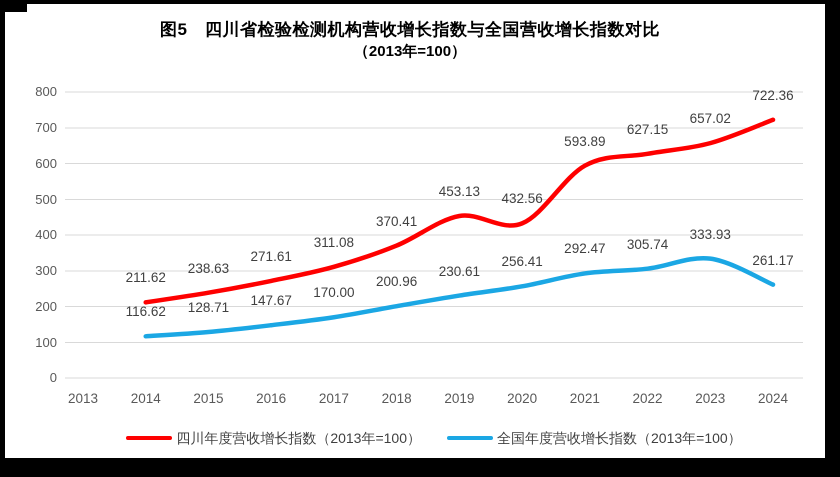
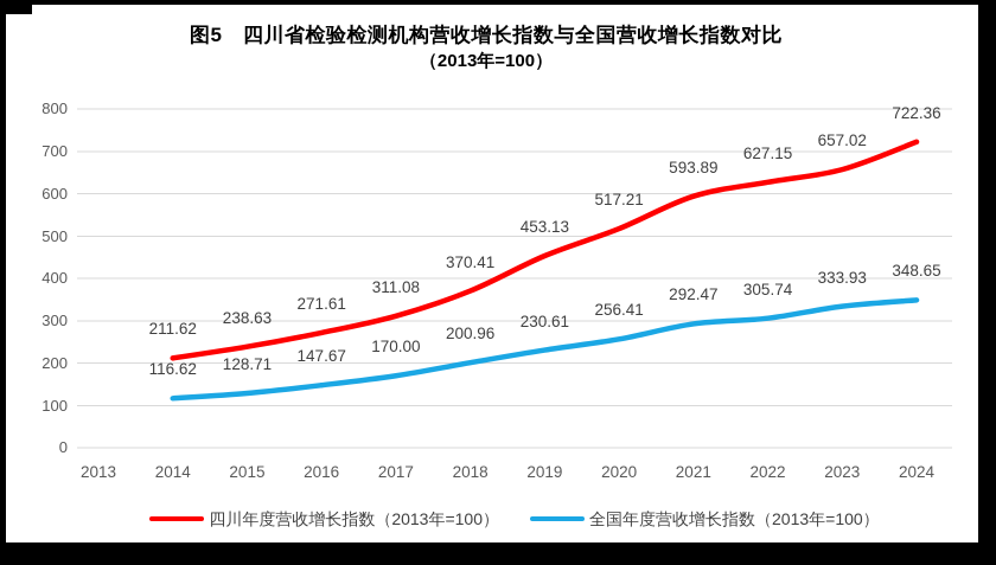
四川年度营收增长指数（2013年=100）/2020: 432.56 -> 517.21
全国年度营收增长指数（2013年=100）/2024: 261.17 -> 348.65
